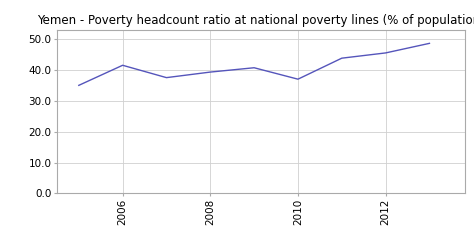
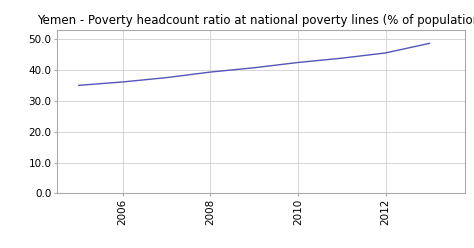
2006: 41.5 -> 36.1
2010: 37.0 -> 42.4
